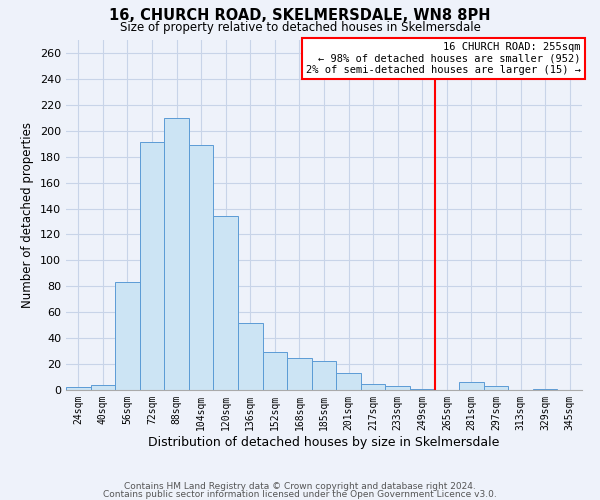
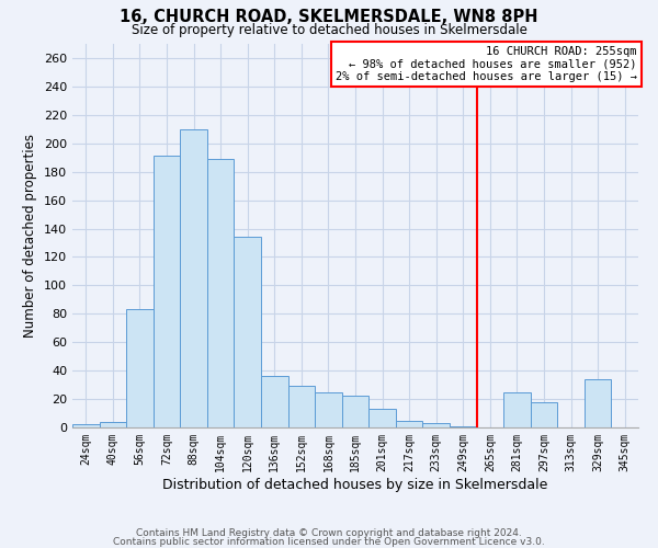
136sqm: 52 -> 36
281sqm: 6 -> 25
297sqm: 3 -> 18
329sqm: 1 -> 34
